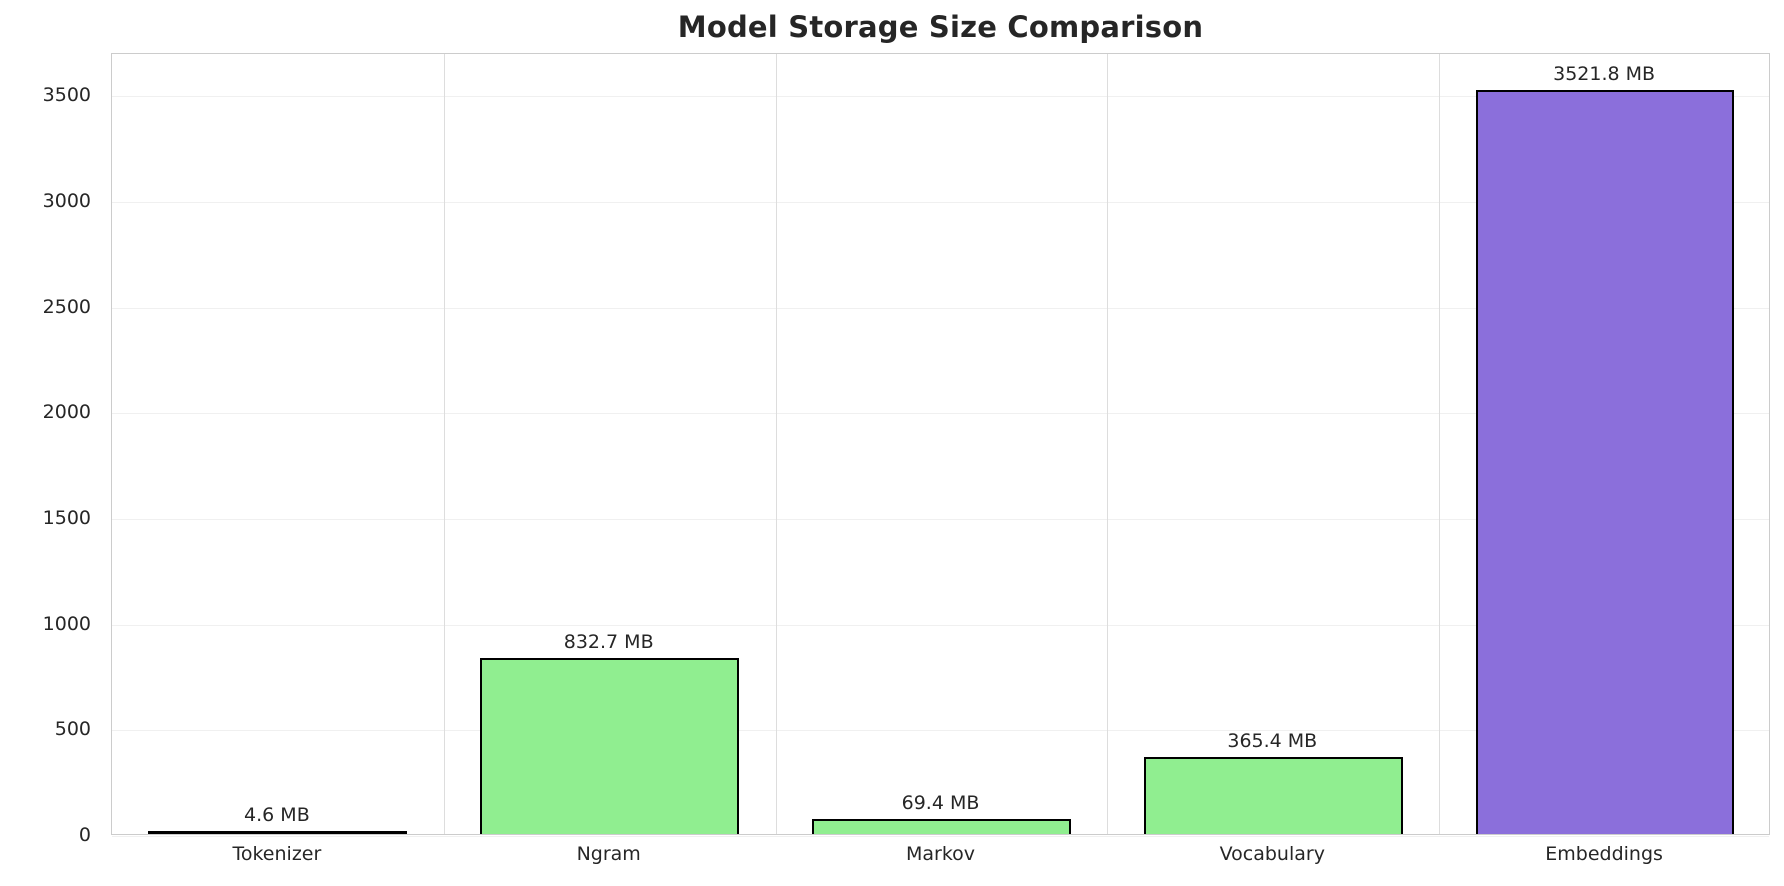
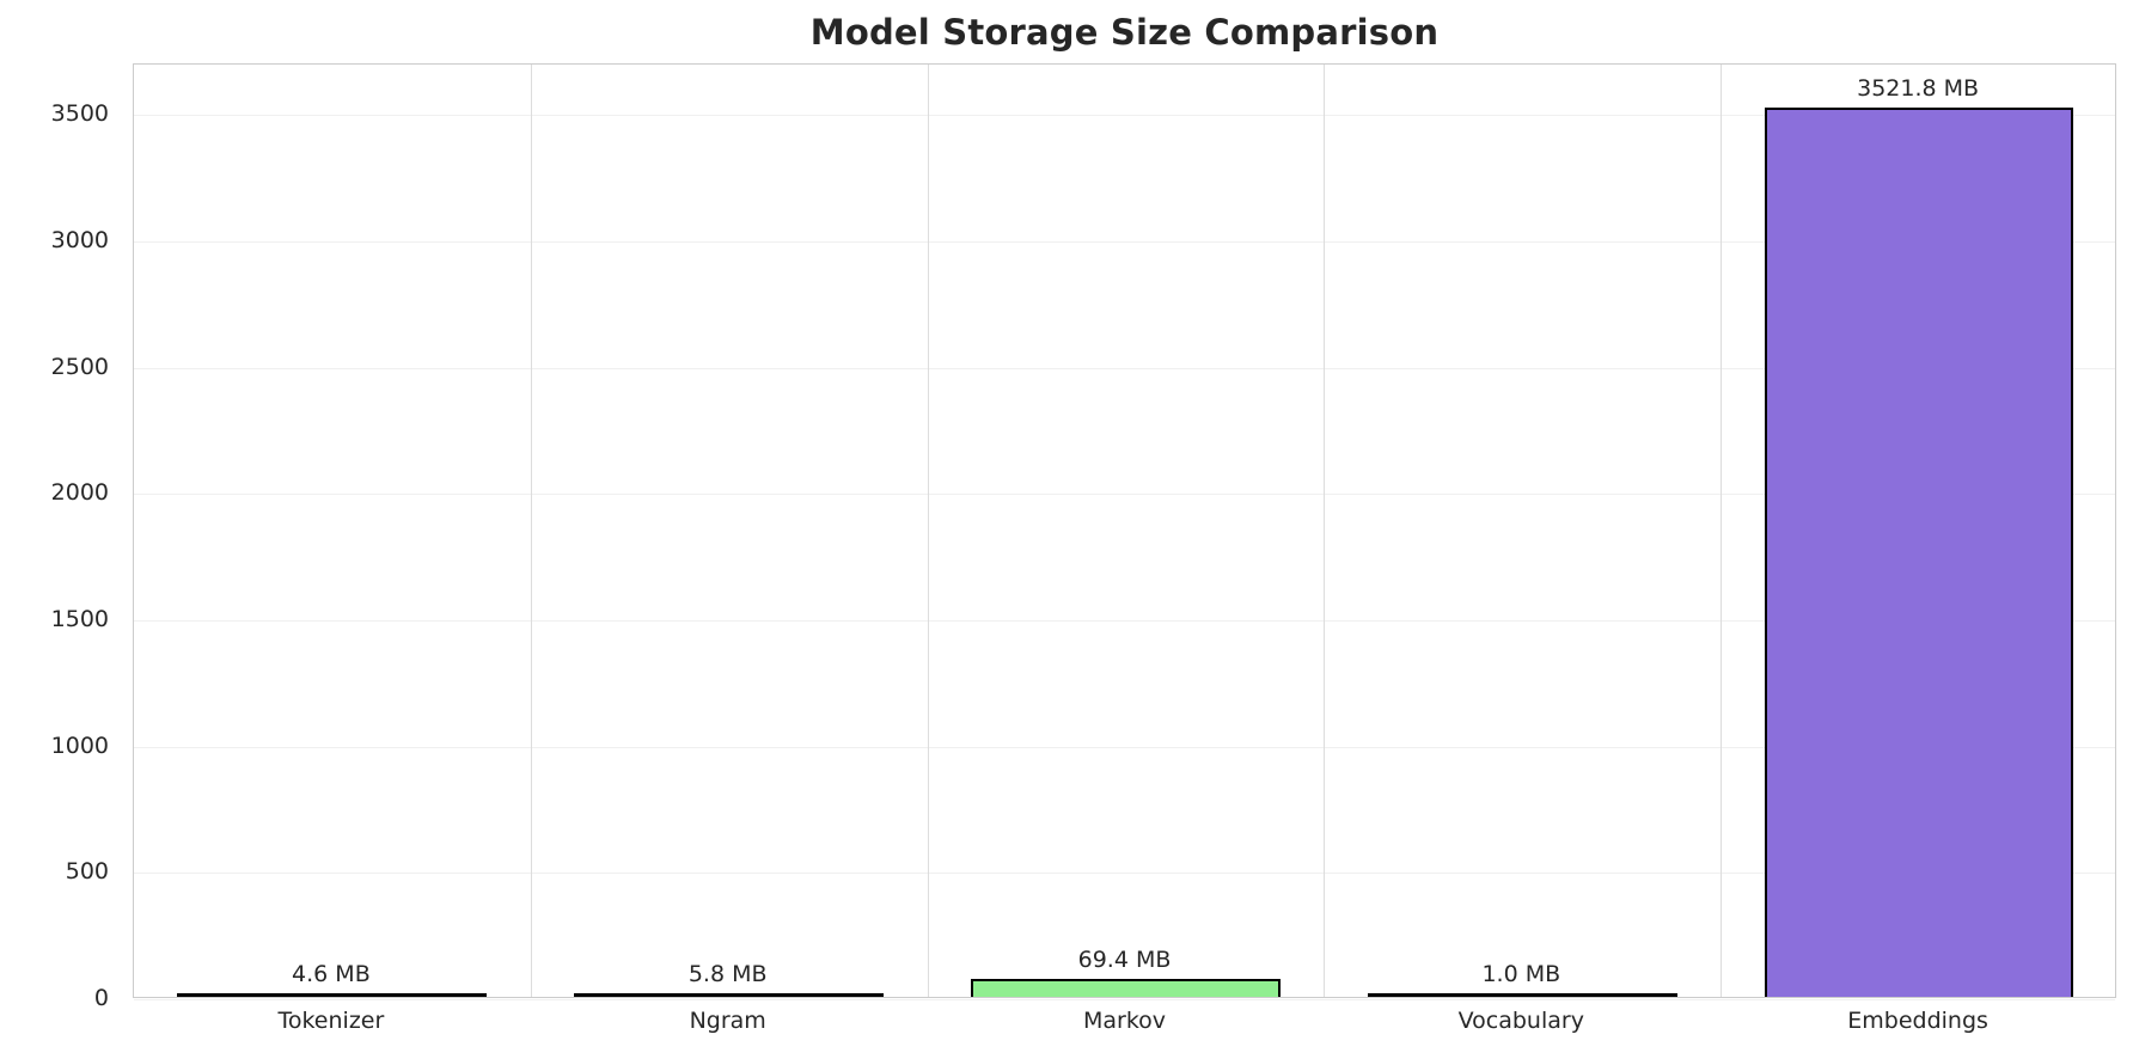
Ngram: 832.7 -> 5.8
Vocabulary: 365.4 -> 1.0
